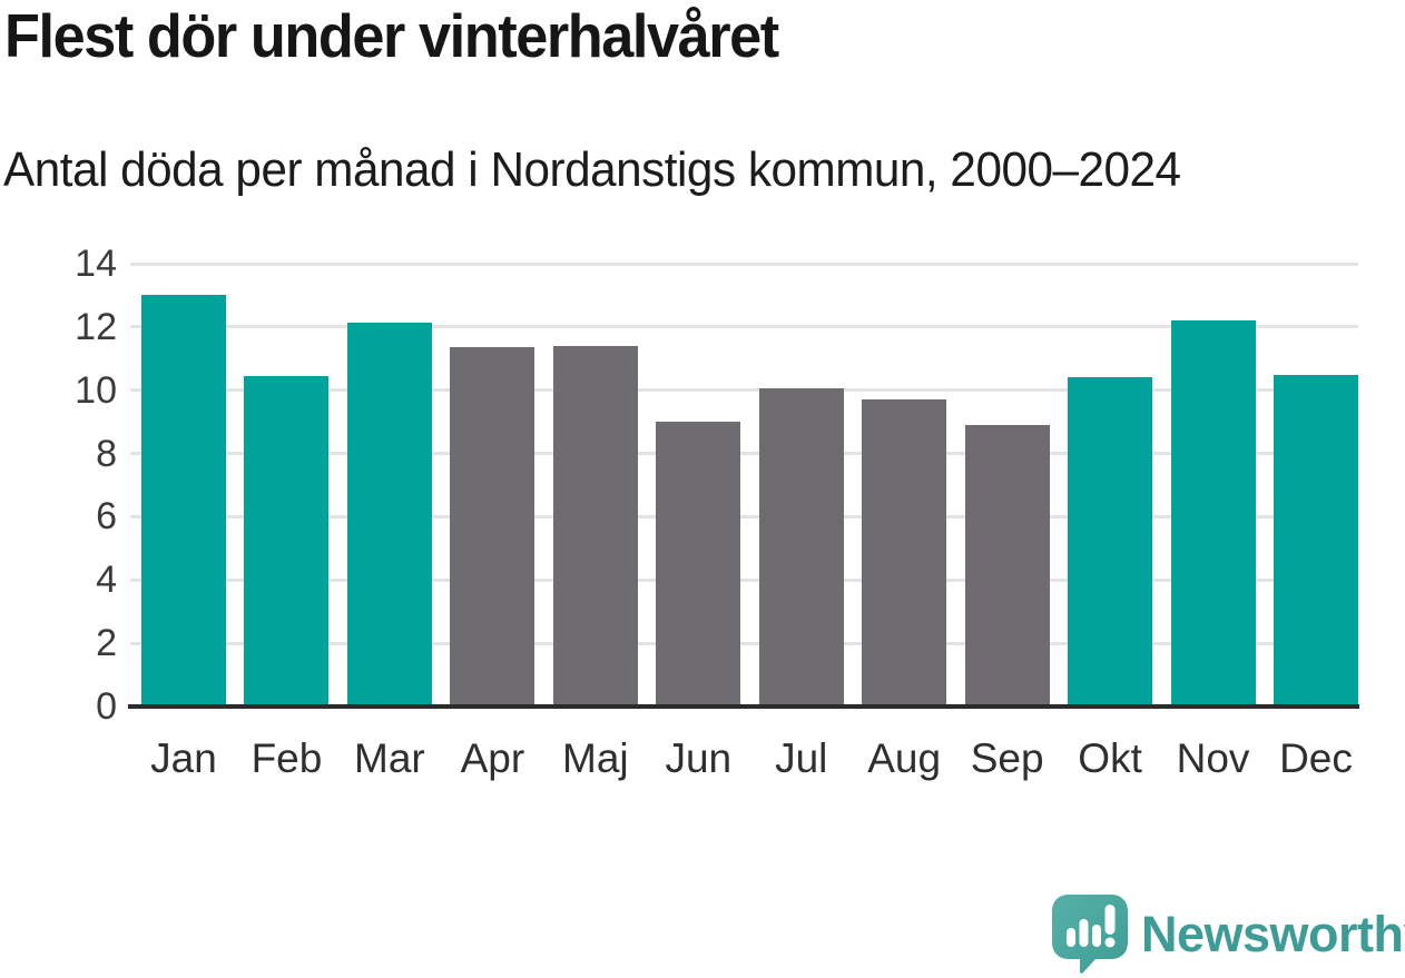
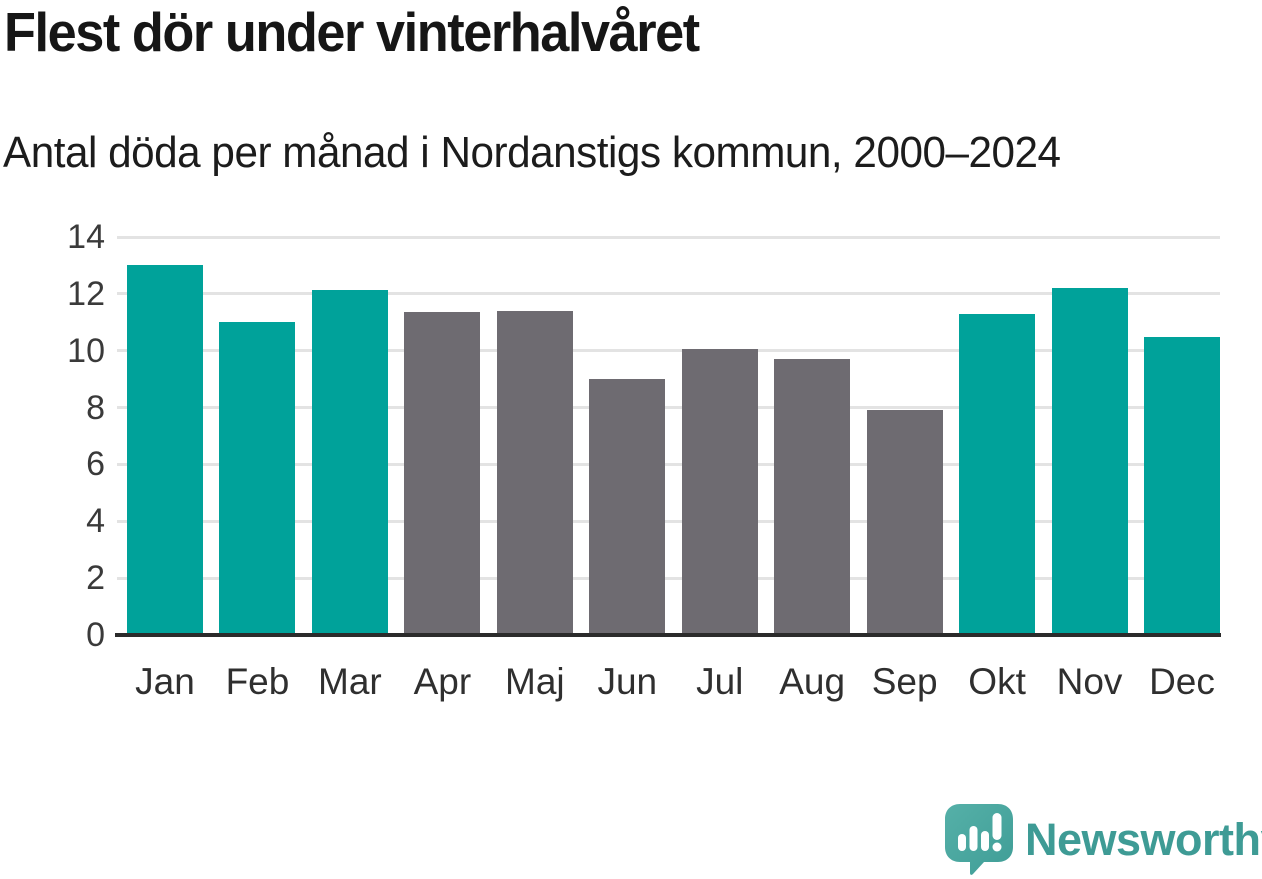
Feb: 10.4 -> 11.0
Sep: 8.9 -> 7.9
Okt: 10.4 -> 11.3
